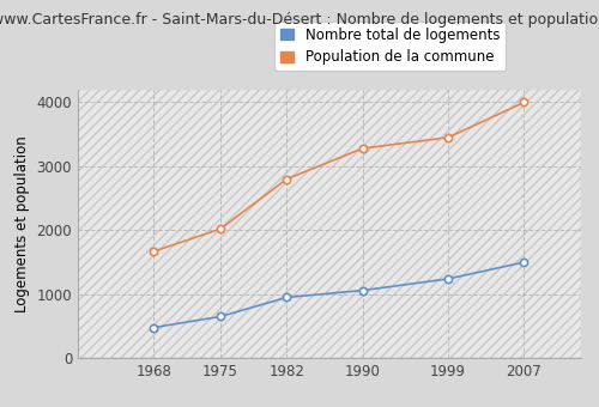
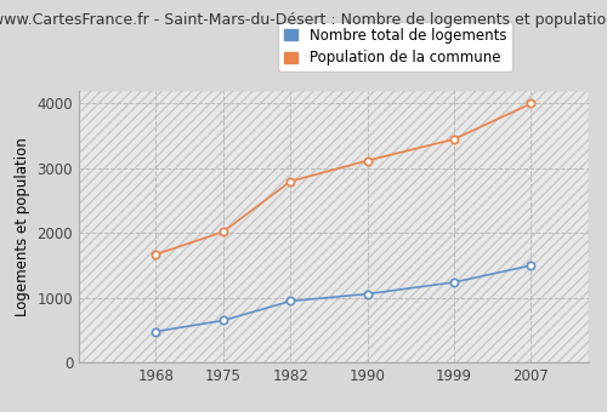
Population de la commune/1990: 3280 -> 3120
